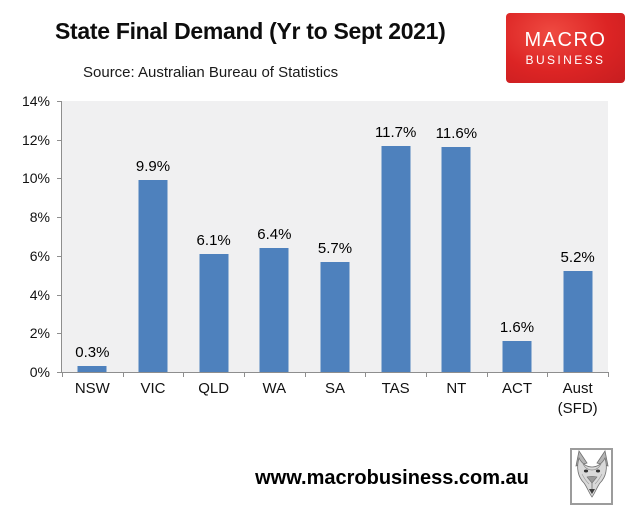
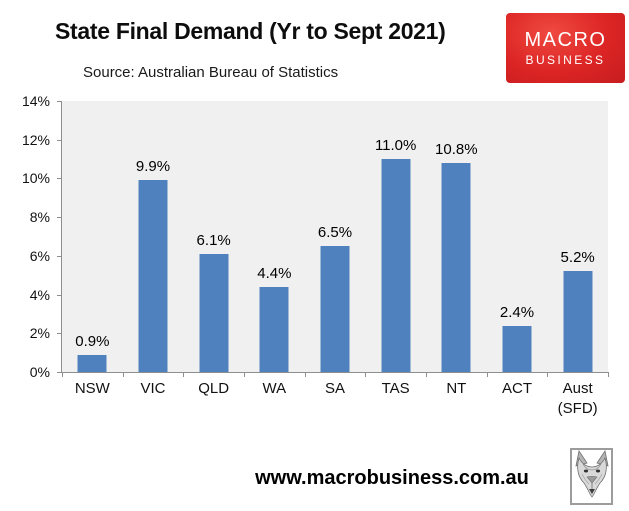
NSW: 0.3% -> 0.9%
WA: 6.4% -> 4.4%
SA: 5.7% -> 6.5%
TAS: 11.7% -> 11.0%
NT: 11.6% -> 10.8%
ACT: 1.6% -> 2.4%
